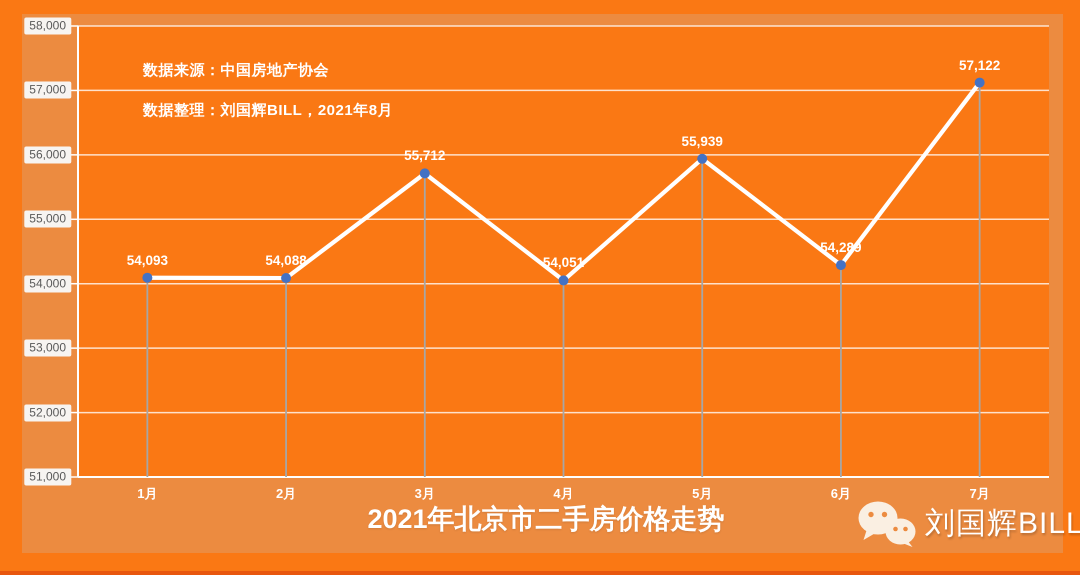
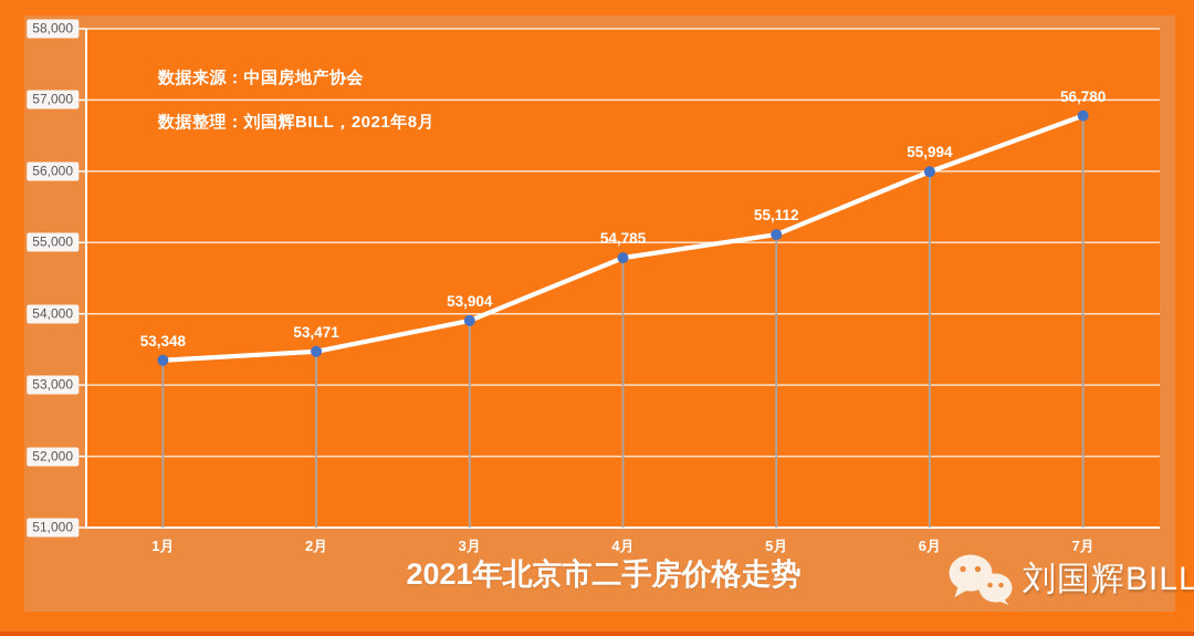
1月: 54,093 -> 53,348
2月: 54,088 -> 53,471
3月: 55,712 -> 53,904
4月: 54,051 -> 54,785
5月: 55,939 -> 55,112
6月: 54,289 -> 55,994
7月: 57,122 -> 56,780
